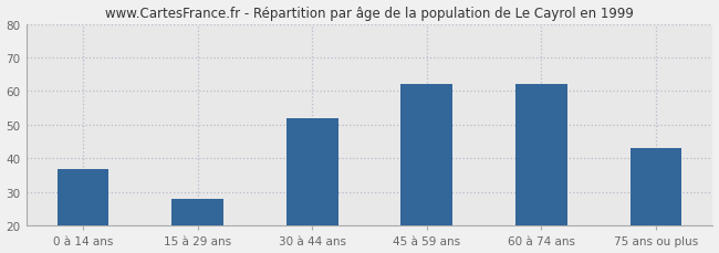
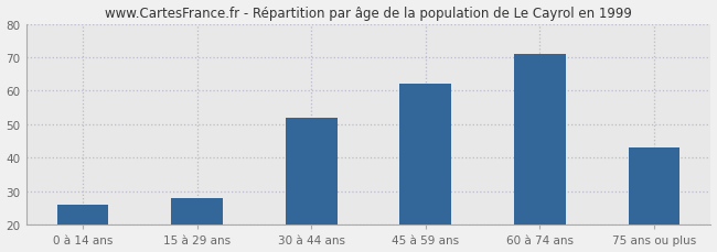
0 à 14 ans: 37 -> 26
60 à 74 ans: 62 -> 71
